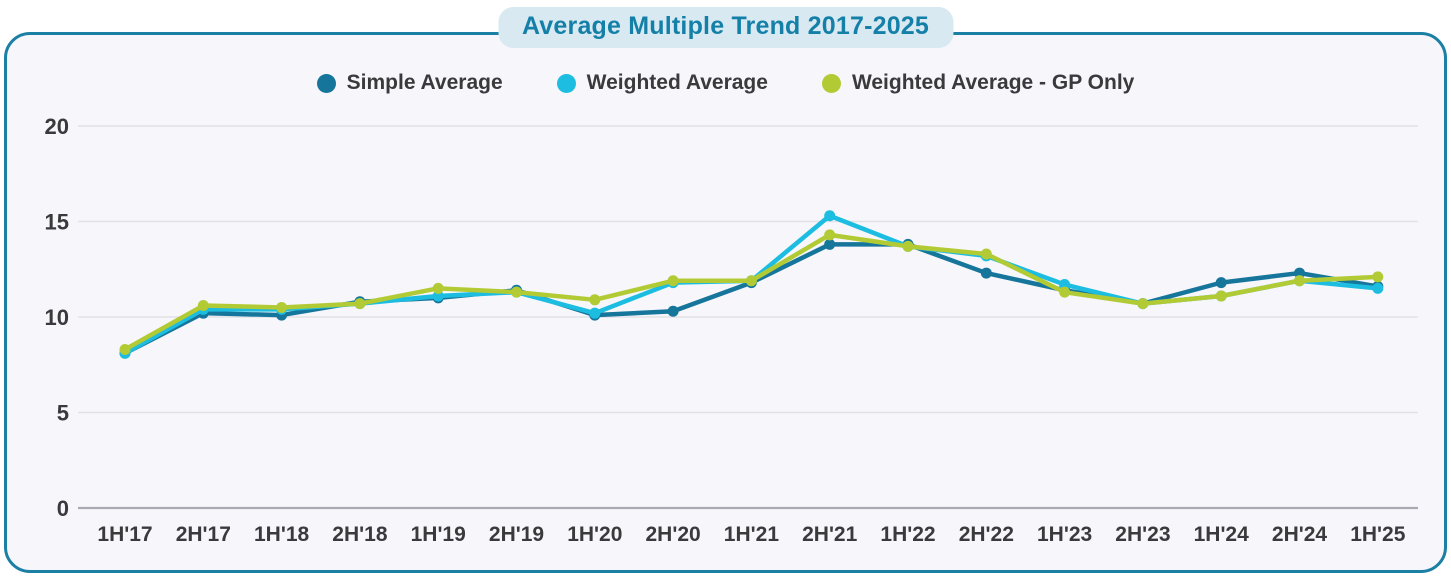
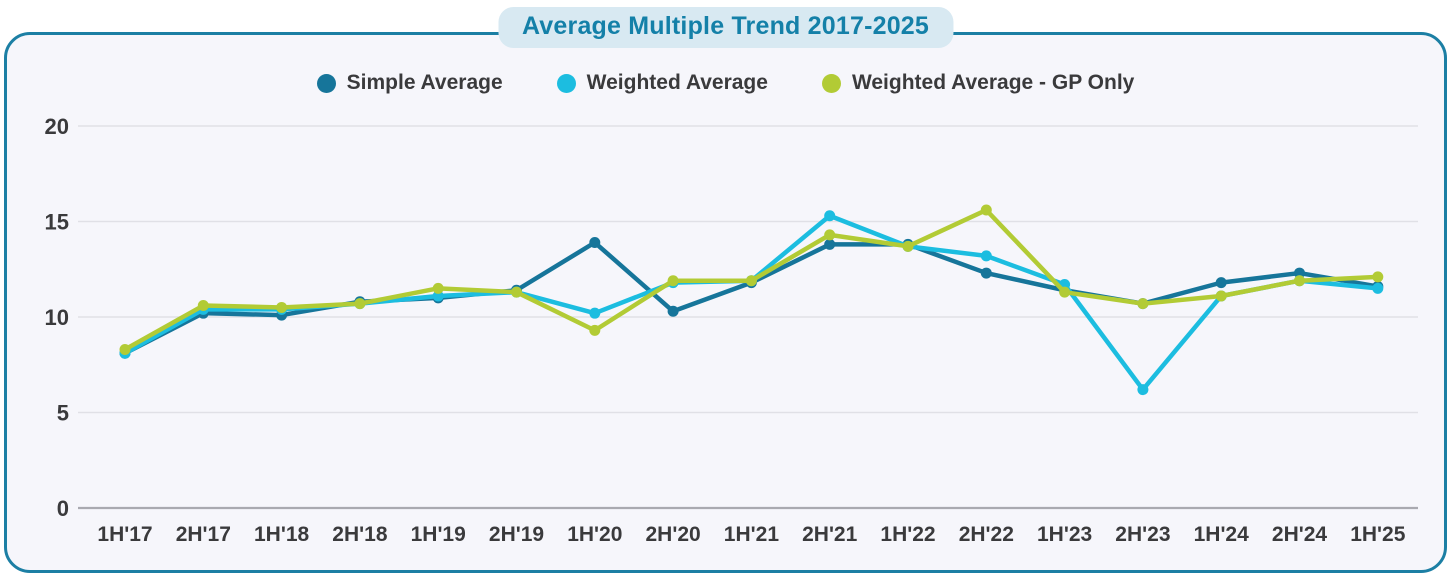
Simple Average/1H'20: 10.1 -> 13.9
Weighted Average - GP Only/1H'20: 10.9 -> 9.3
Weighted Average - GP Only/2H'22: 13.3 -> 15.6
Weighted Average/2H'23: 10.7 -> 6.2
